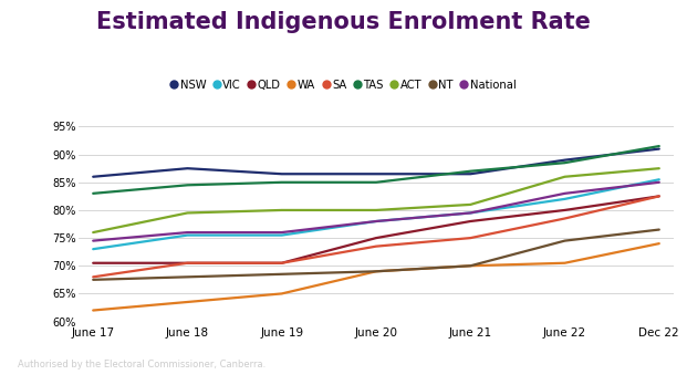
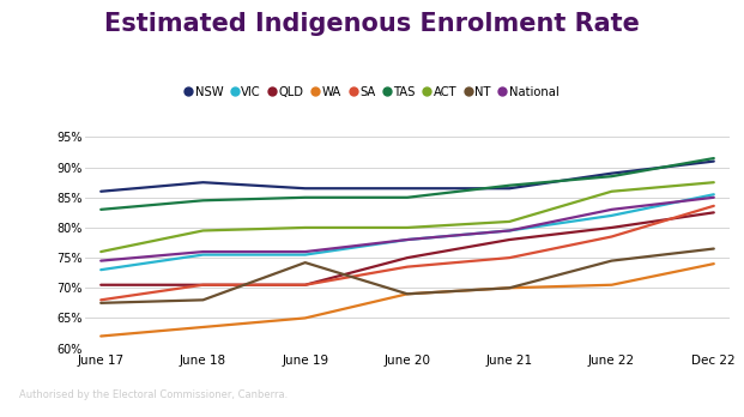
NT/June 19: 68.5% -> 74.2%
SA/Dec 22: 82.5% -> 83.6%
